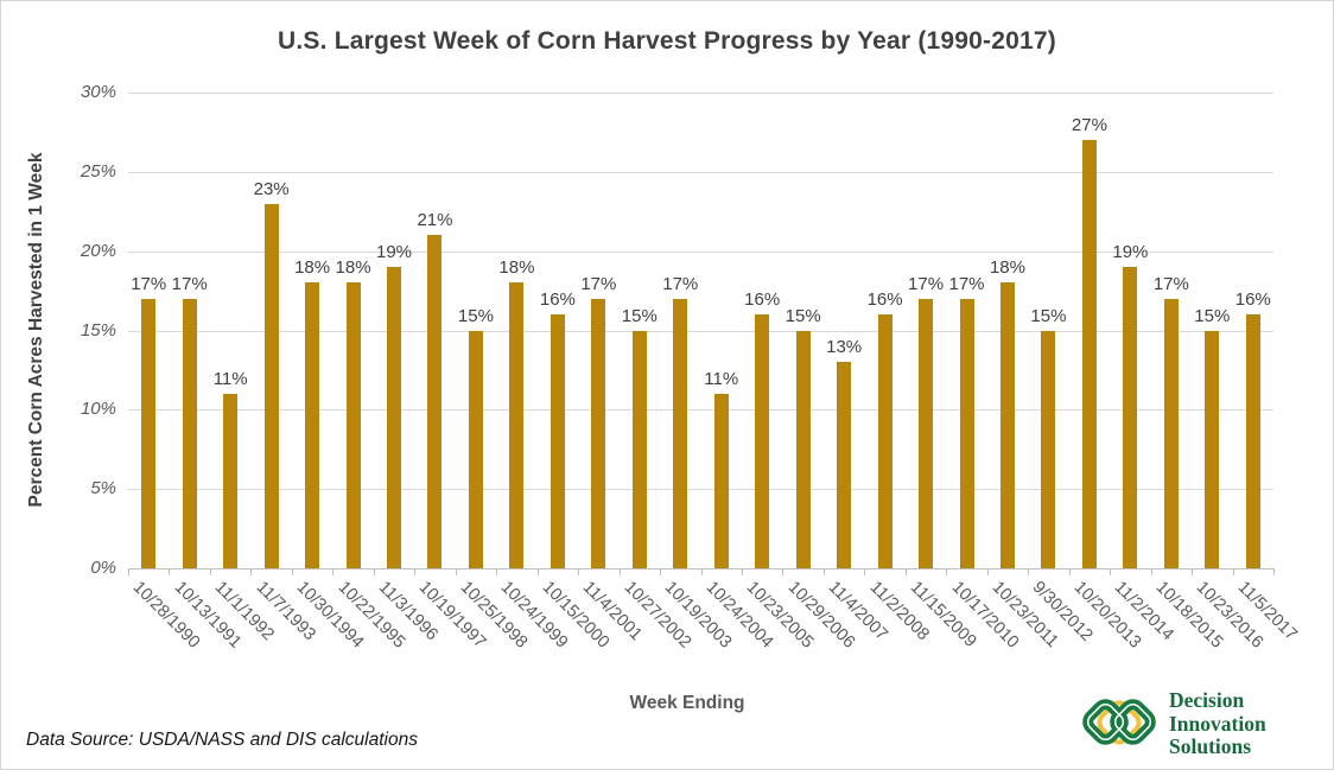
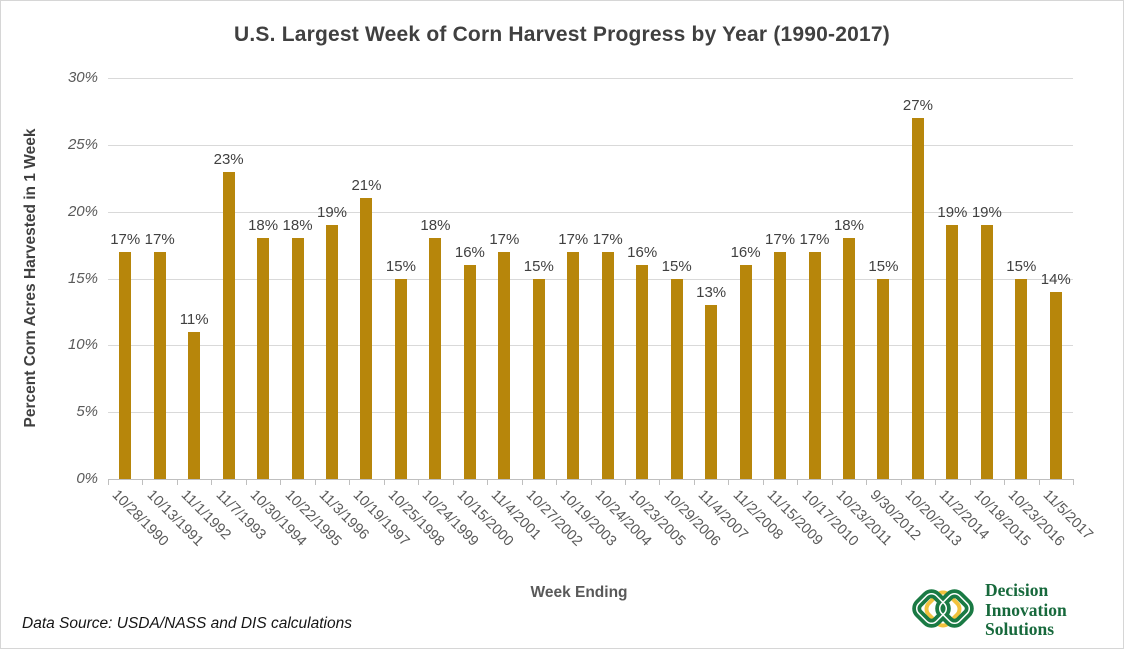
10/24/2004: 11% -> 17%
10/18/2015: 17% -> 19%
11/5/2017: 16% -> 14%
